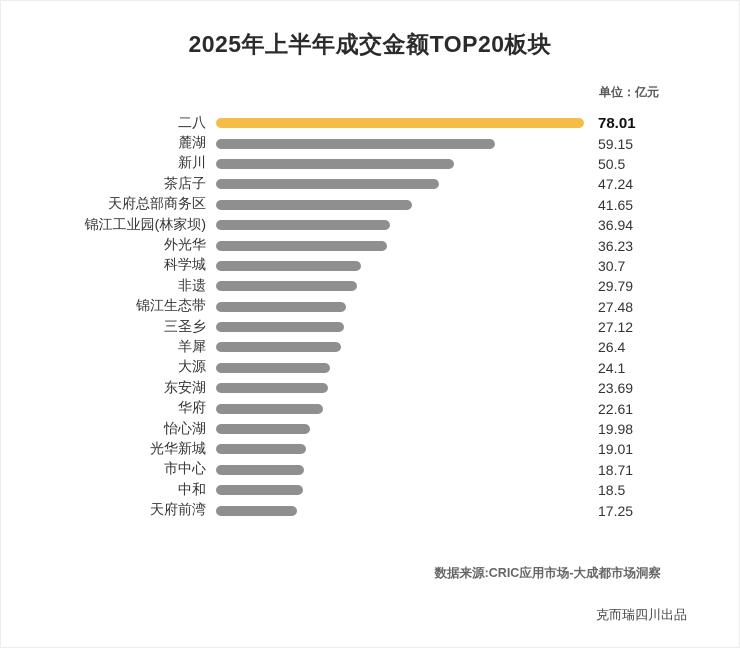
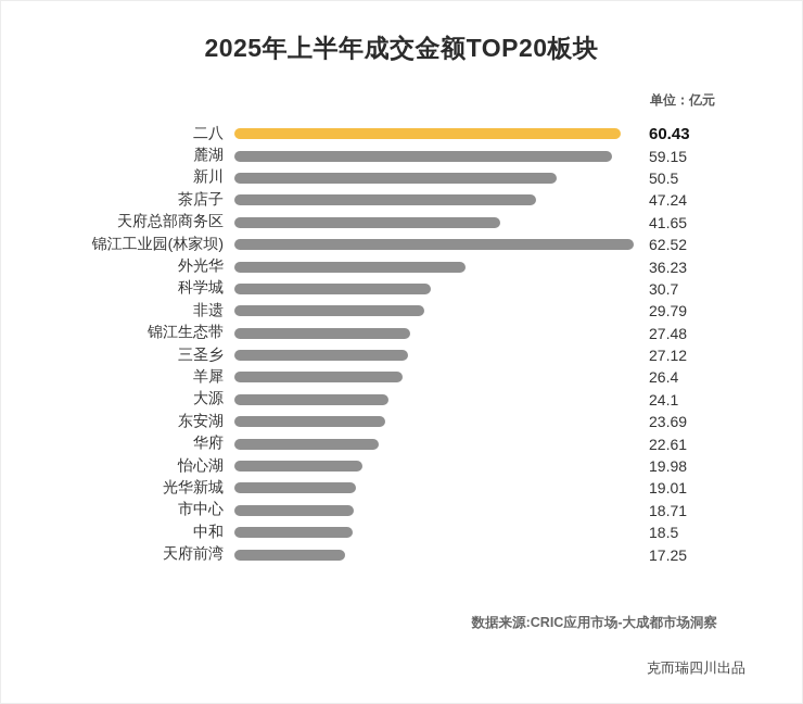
二八: 78.01 -> 60.43
锦江工业园(林家坝): 36.94 -> 62.52
